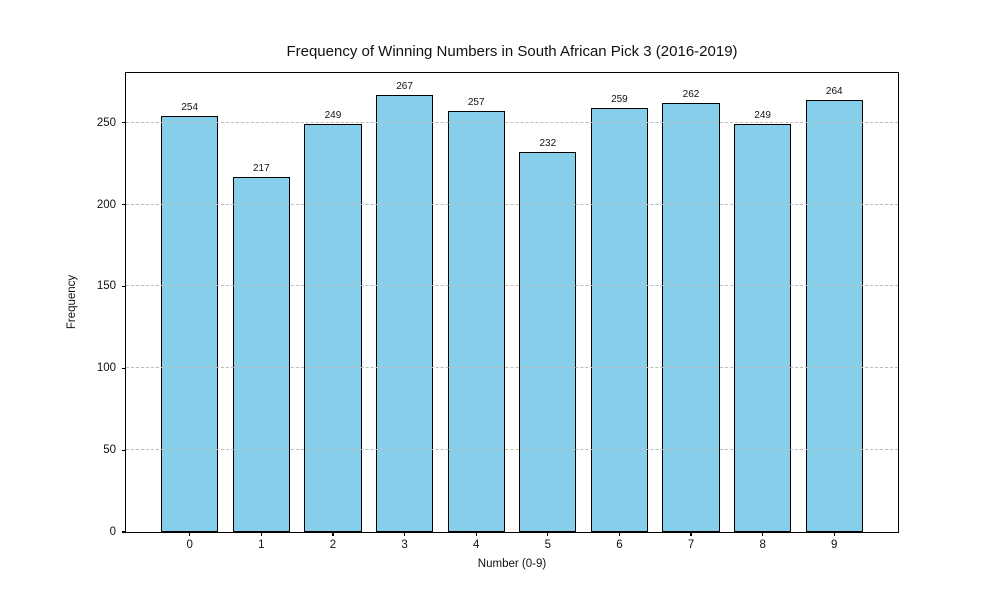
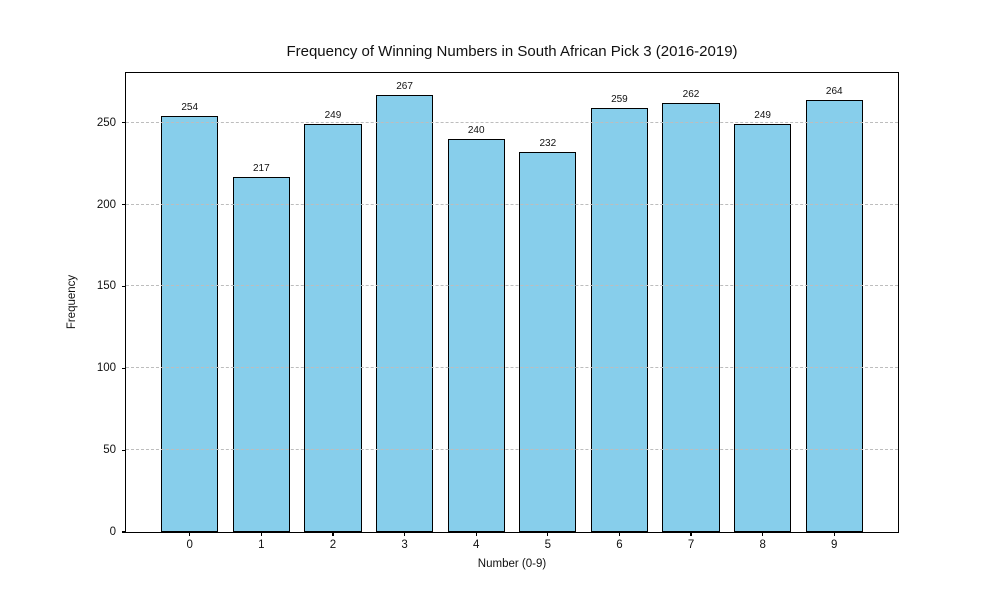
4: 257 -> 240
